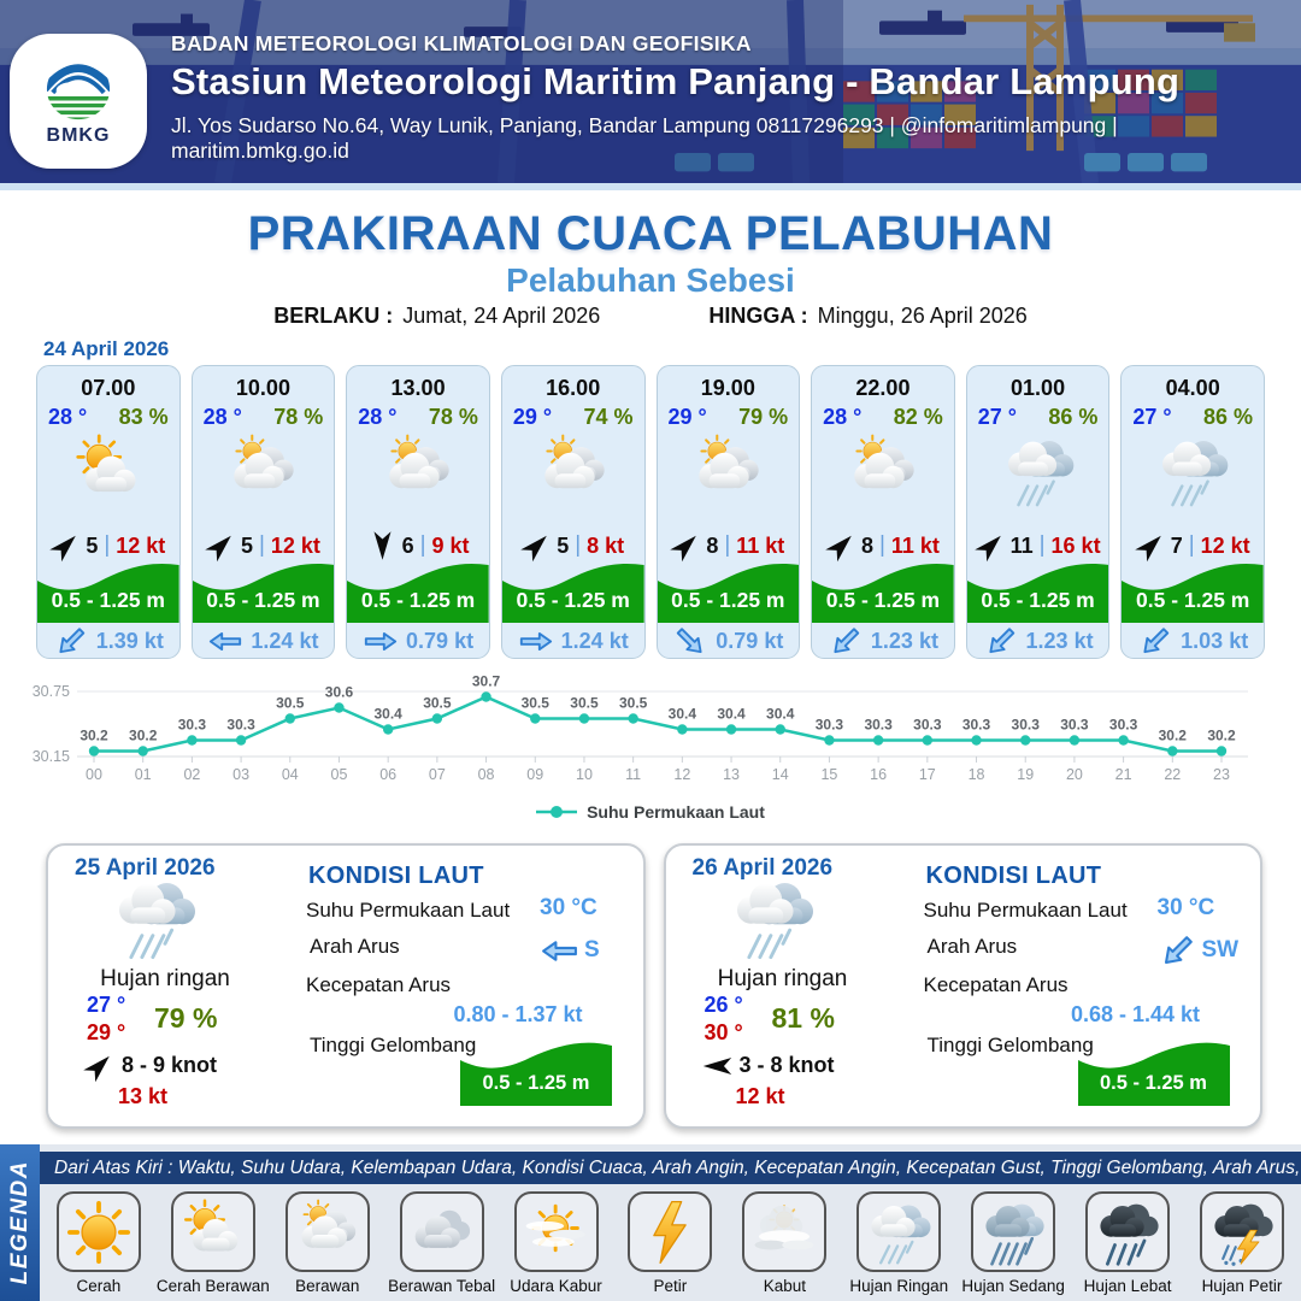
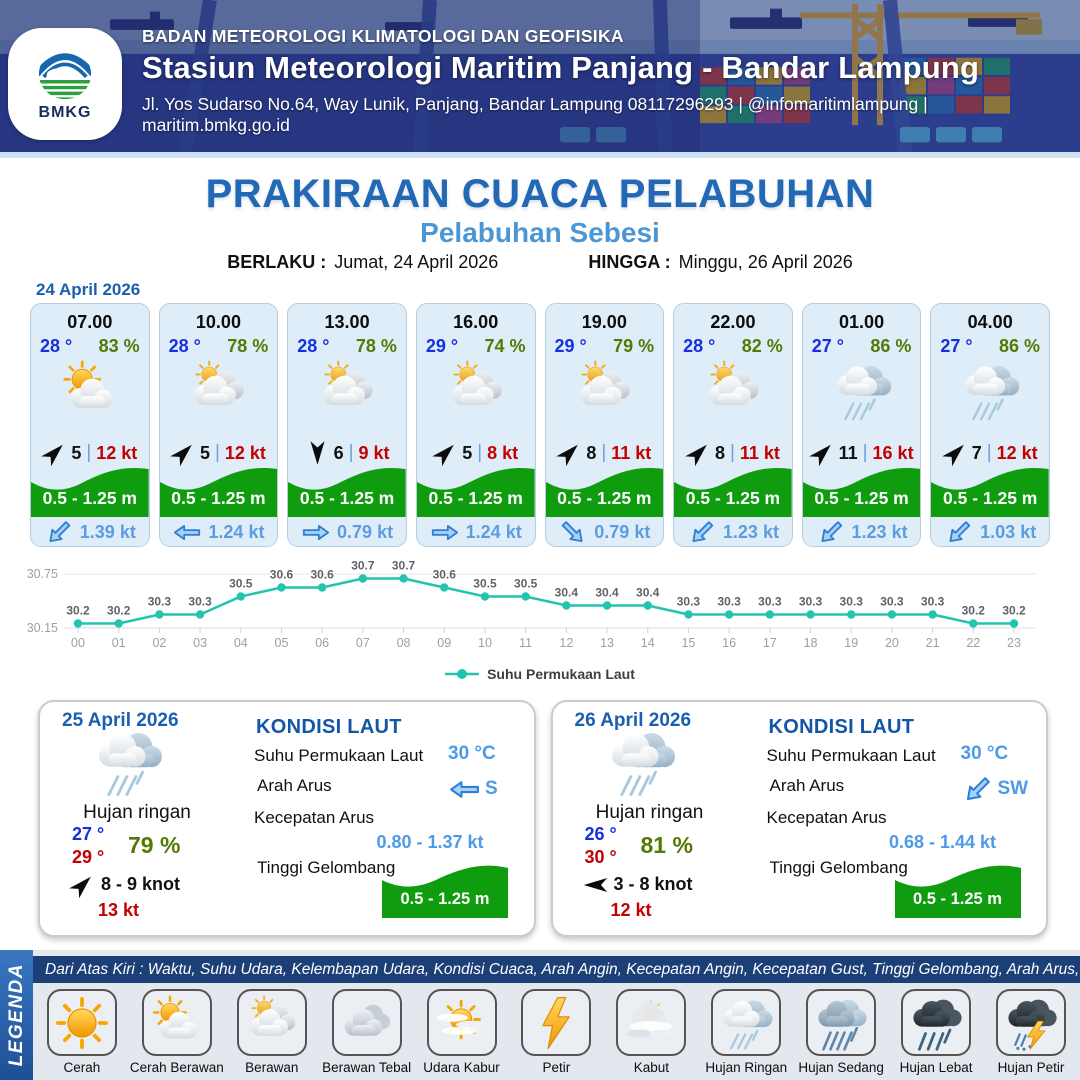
06: 30.4 -> 30.6
07: 30.5 -> 30.7
09: 30.5 -> 30.6
